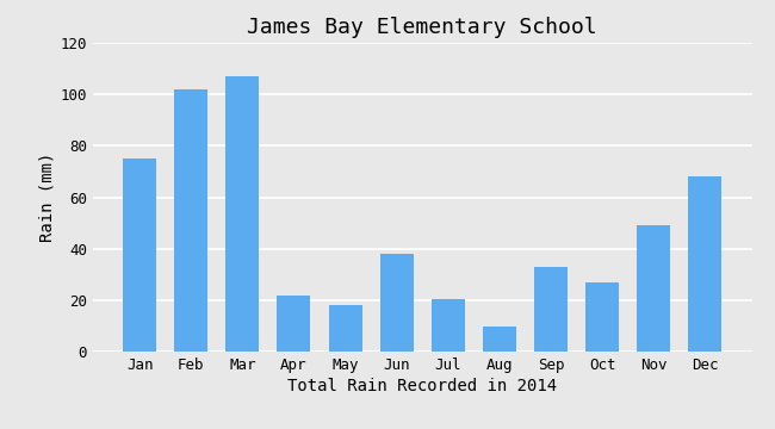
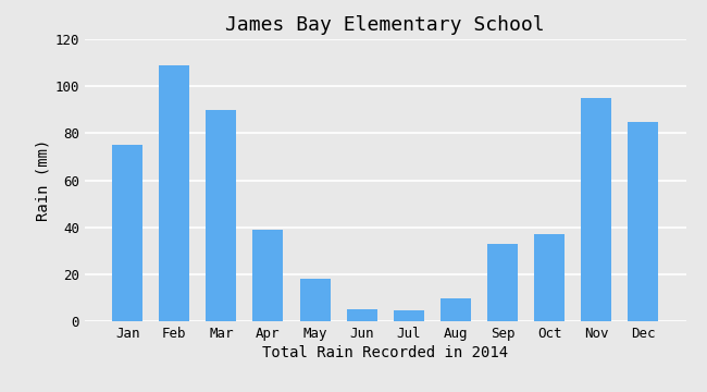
Feb: 102.0 -> 109.0
Mar: 107.0 -> 90.0
Apr: 22.0 -> 39.0
Jun: 38.0 -> 5.0
Jul: 20.5 -> 4.5
Oct: 27.0 -> 37.0
Nov: 49.0 -> 95.0
Dec: 68.0 -> 85.0
